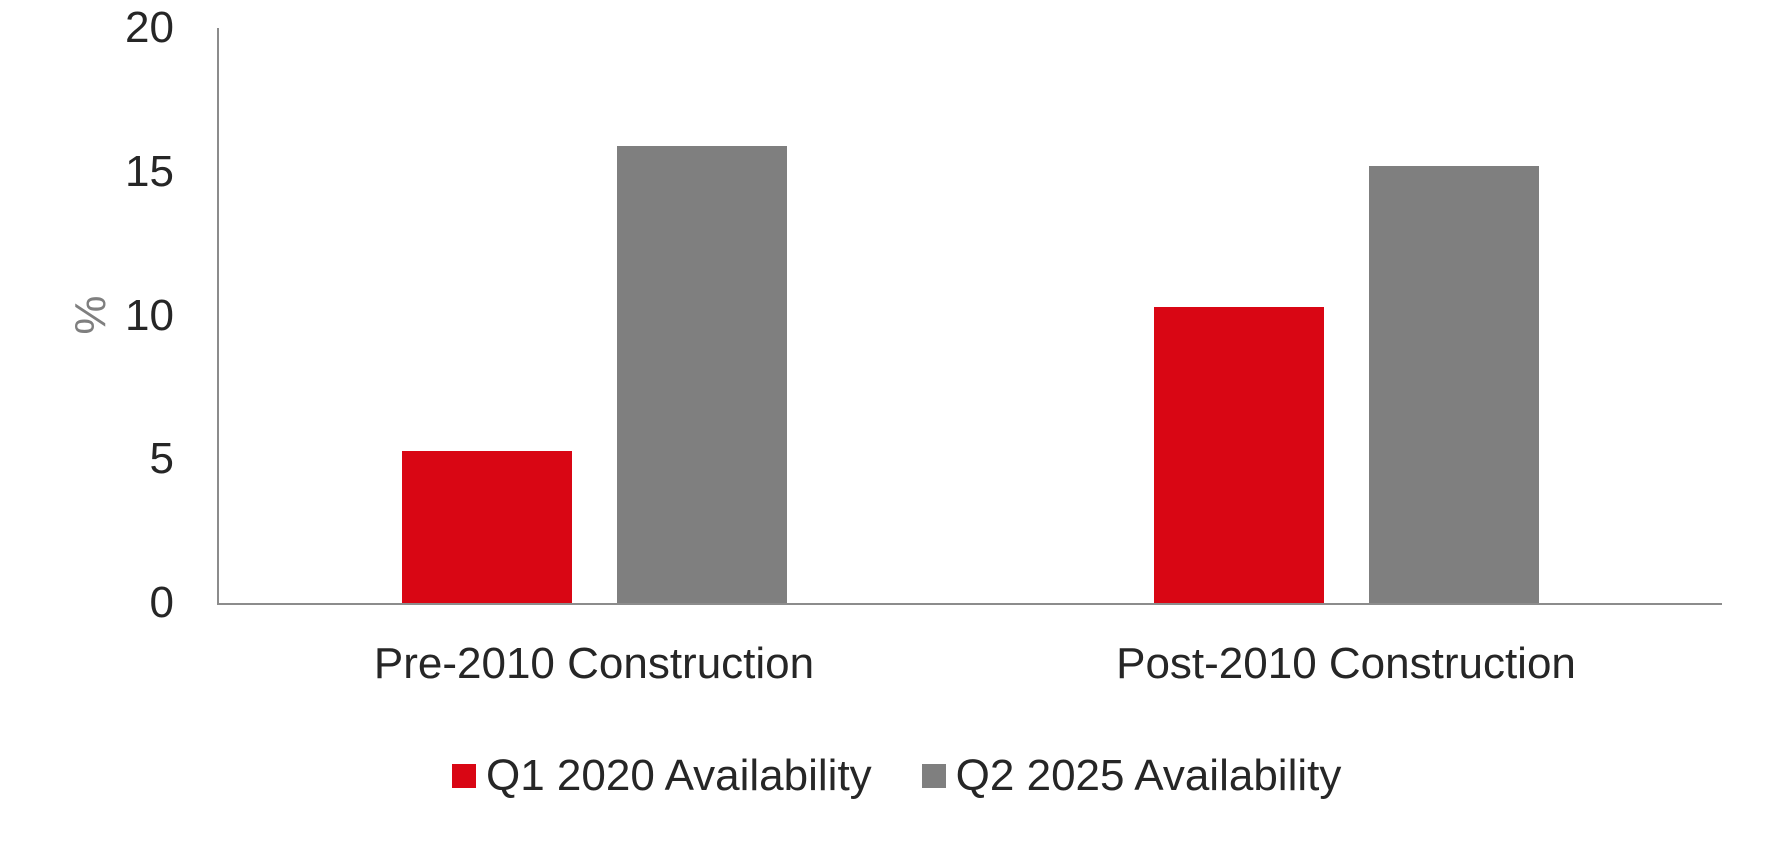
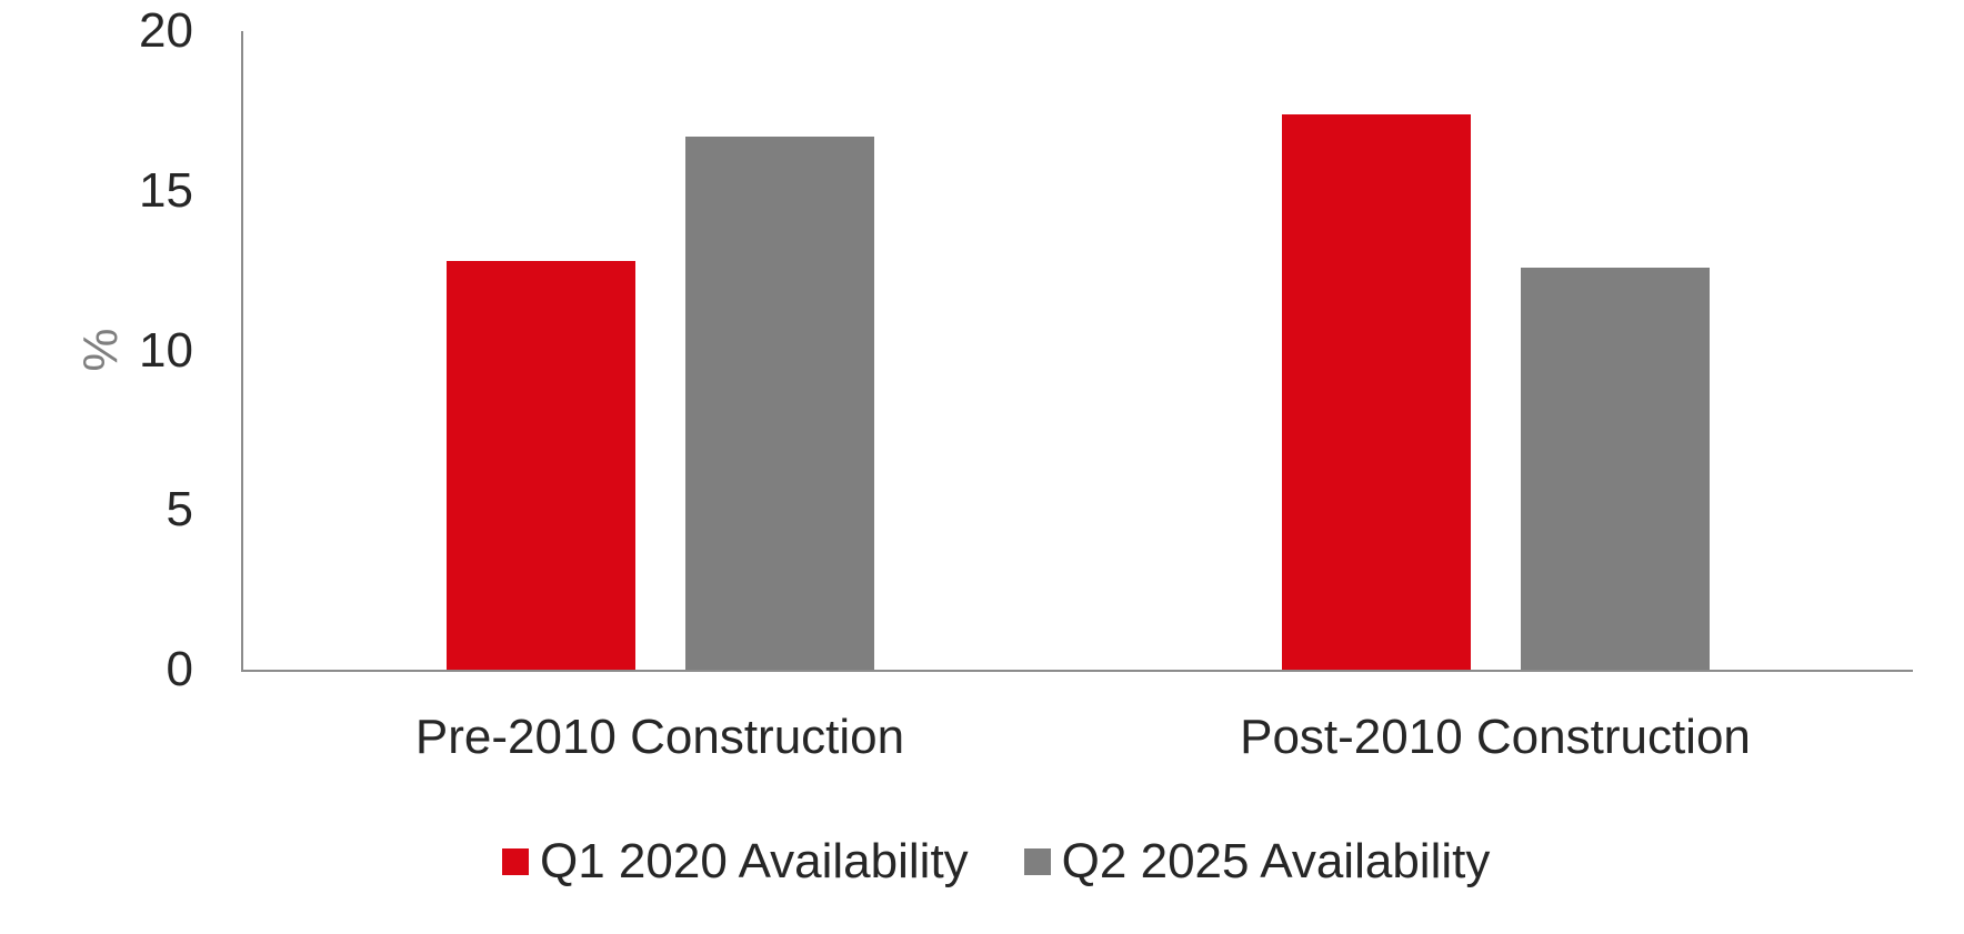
Q1 2020 Availability/Pre-2010 Construction: 5.3 -> 12.8
Q2 2025 Availability/Pre-2010 Construction: 15.9 -> 16.7
Q1 2020 Availability/Post-2010 Construction: 10.3 -> 17.4
Q2 2025 Availability/Post-2010 Construction: 15.2 -> 12.6
